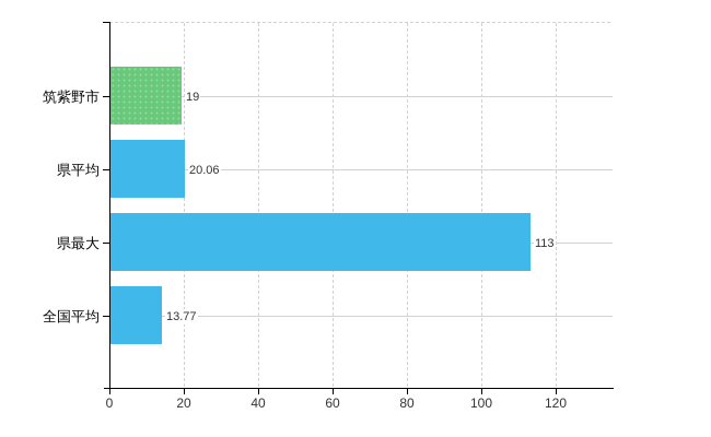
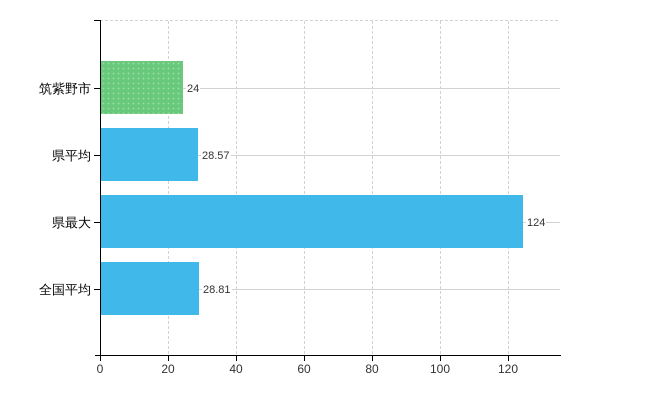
筑紫野市: 19 -> 24
県平均: 20.06 -> 28.57
県最大: 113 -> 124
全国平均: 13.77 -> 28.81
